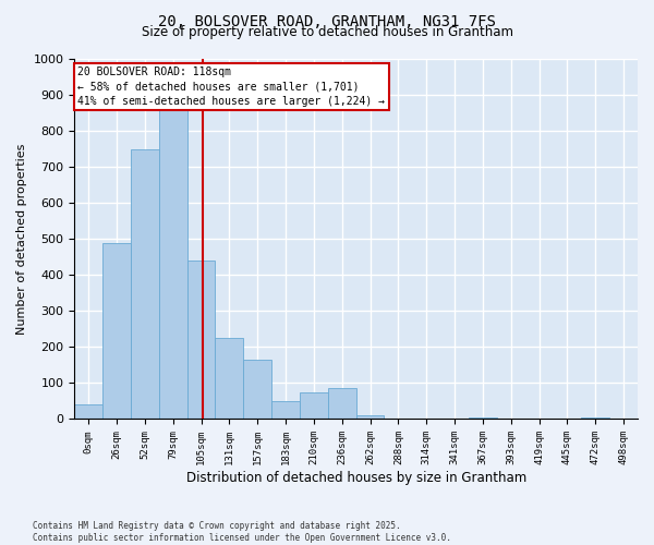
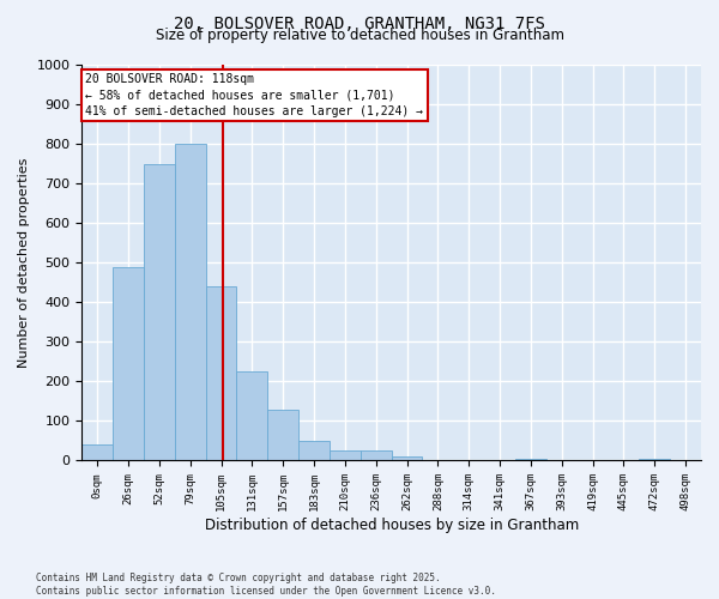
79sqm: 865 -> 800
157sqm: 165 -> 130
210sqm: 75 -> 25
236sqm: 85 -> 25
